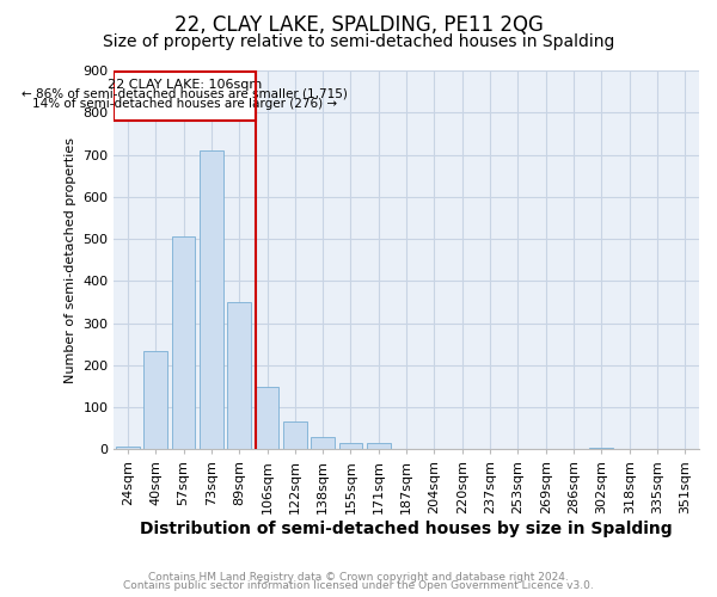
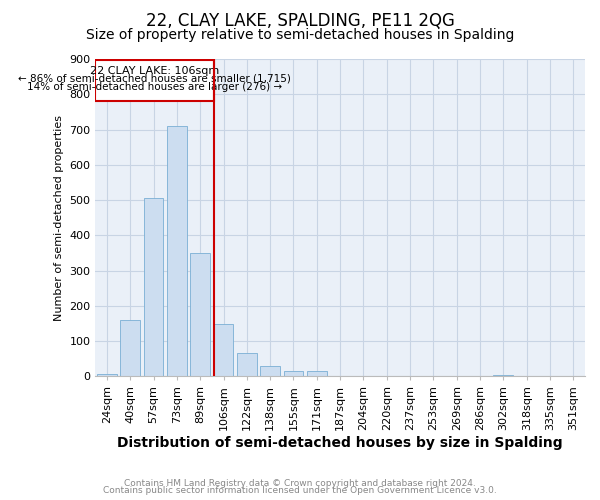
40sqm: 235 -> 160
